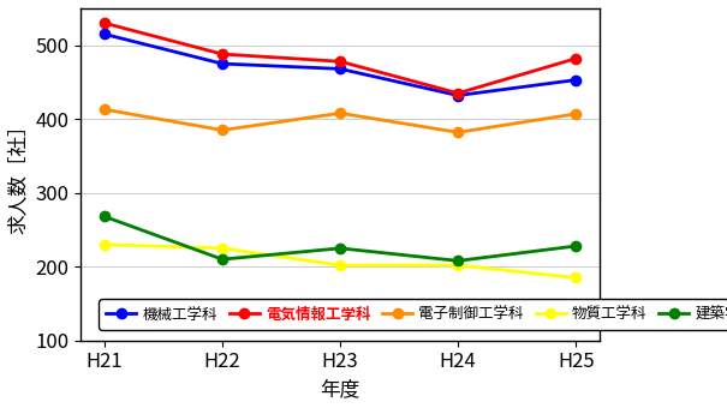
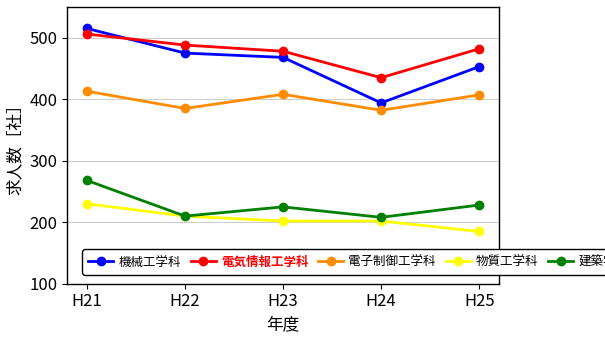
電気情報工学科/H21: 530 -> 506
物質工学科/H22: 225 -> 210
機械工学科/H24: 432 -> 394
